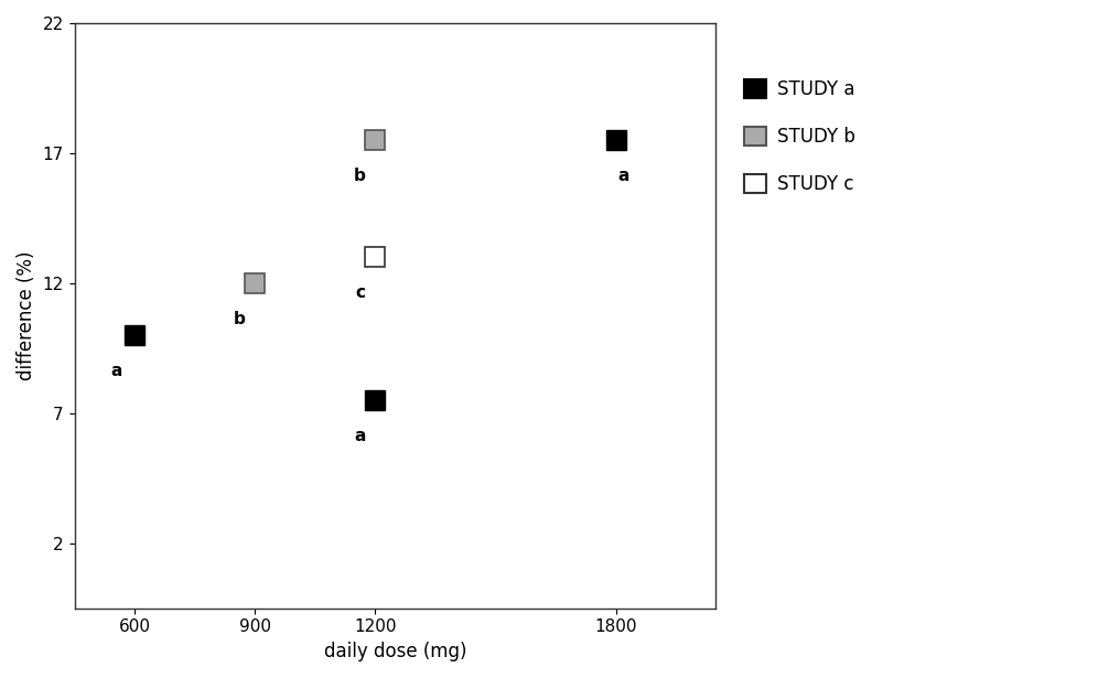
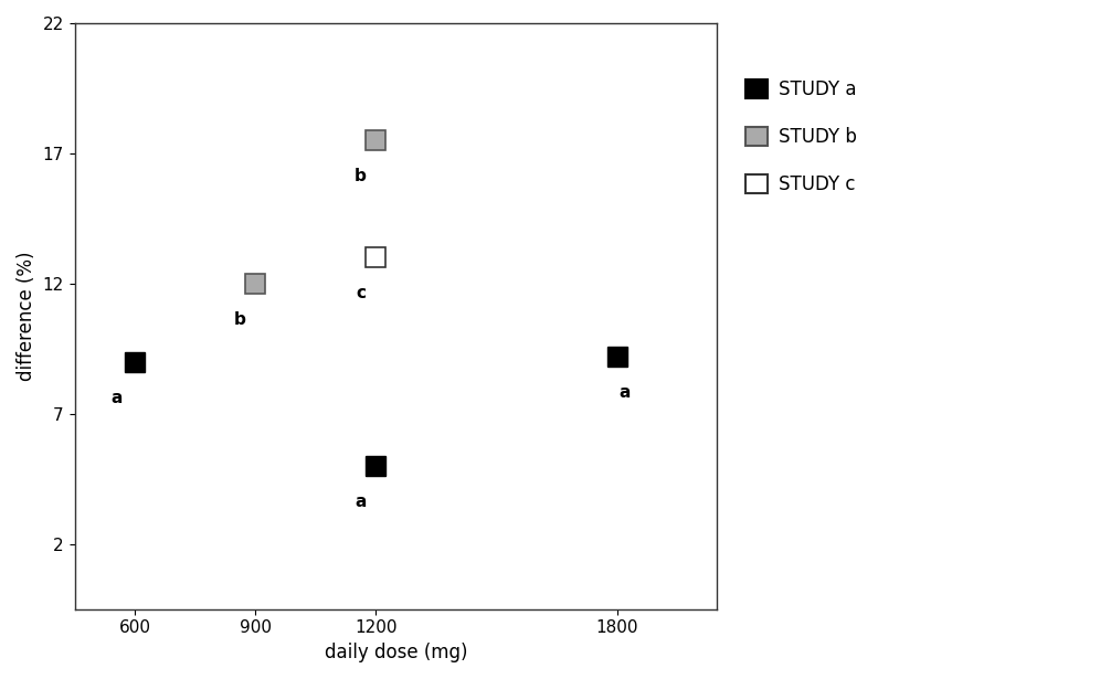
600: 10.0 -> 9.0
1200: 7.5 -> 5.0
1800: 17.5 -> 9.2
